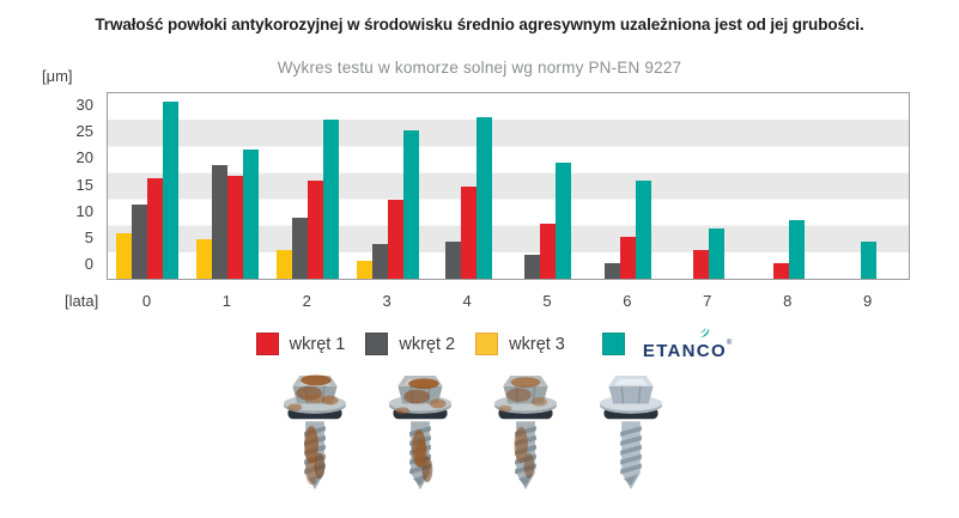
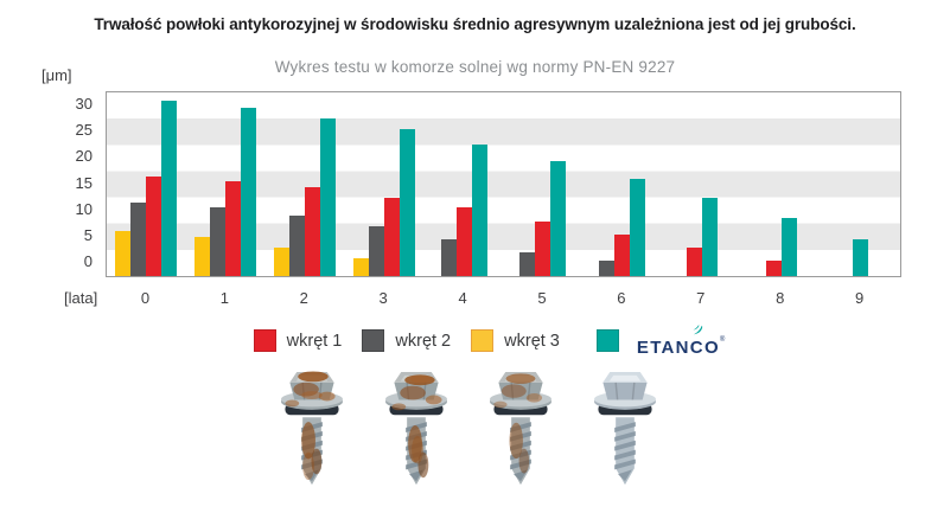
wkręt 2/1: 19 -> 10
wkręt 1/1: 17 -> 16
ETANCO/1: 22 -> 30
wkręt 1/2: 16 -> 14
wkręt 2/3: 4 -> 7
wkręt 1/4: 15 -> 10
ETANCO/4: 28 -> 22
ETANCO/7: 7 -> 12
